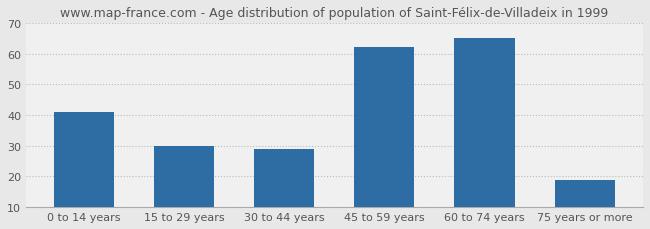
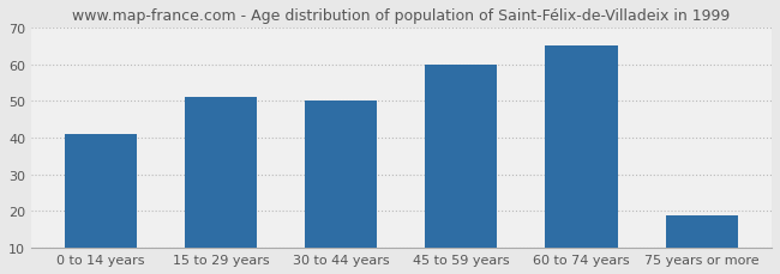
15 to 29 years: 30 -> 51
30 to 44 years: 29 -> 50
45 to 59 years: 62 -> 60
